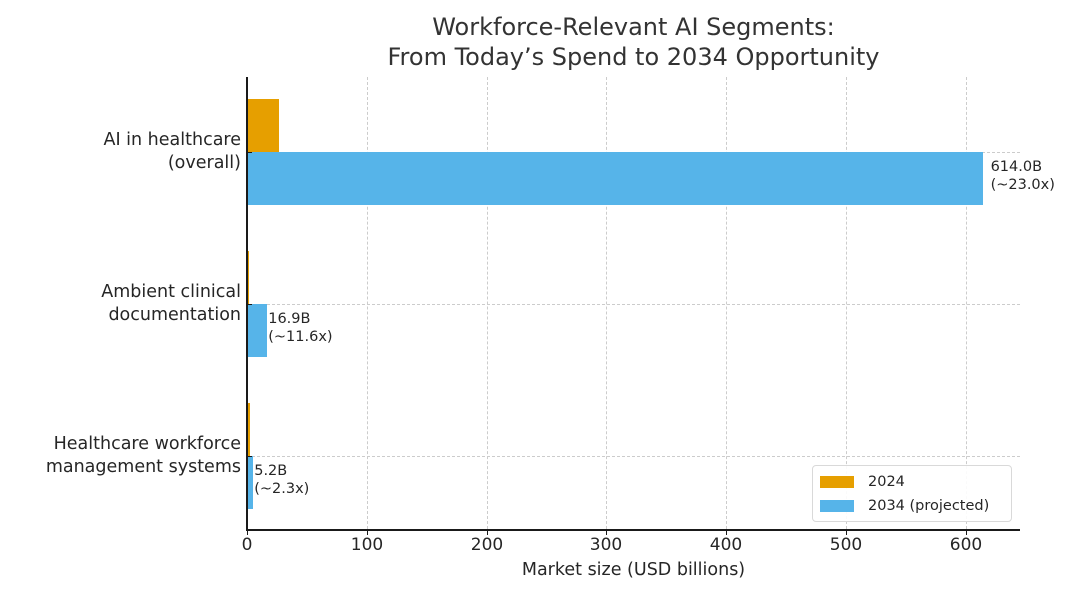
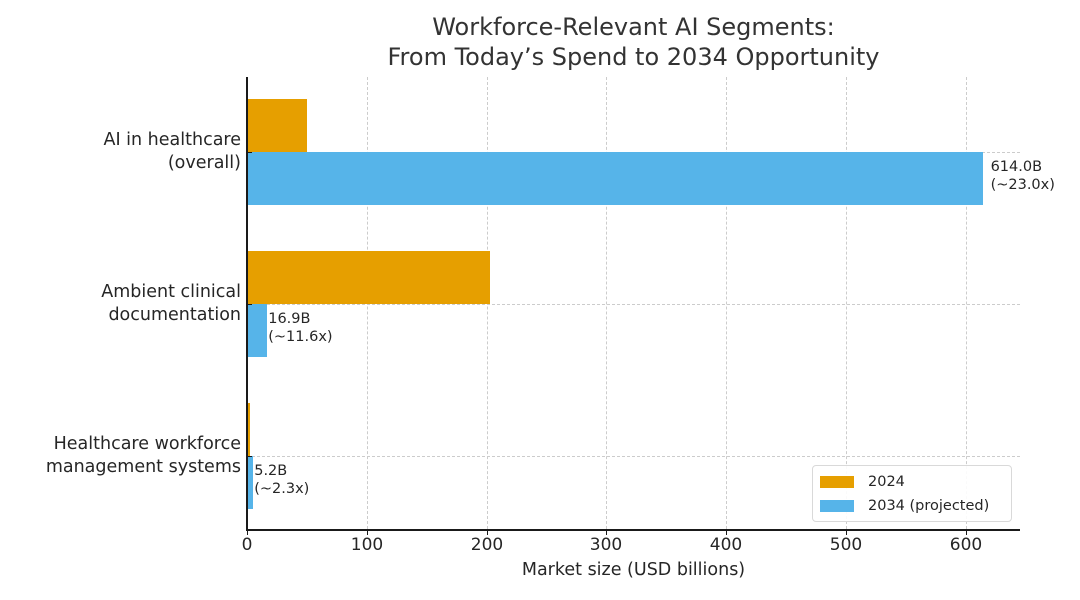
2024/AI in healthcare (overall): 27 -> 50
2024/Ambient clinical documentation: 1 -> 203
